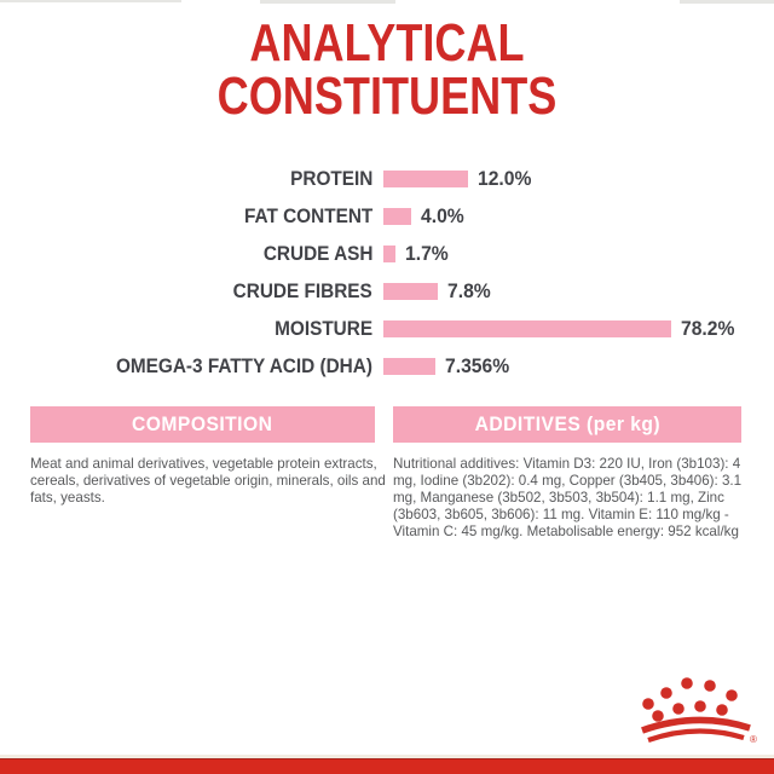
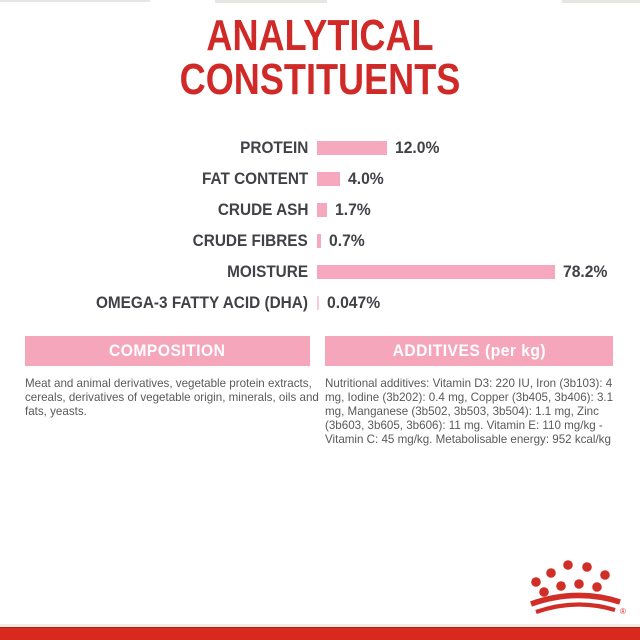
CRUDE FIBRES: 7.8% -> 0.7%
OMEGA-3 FATTY ACID (DHA): 7.356% -> 0.047%
